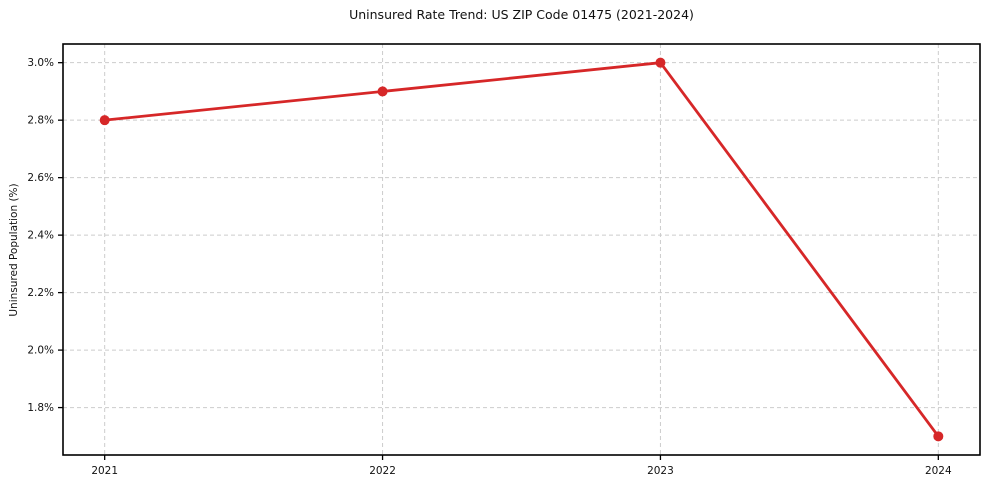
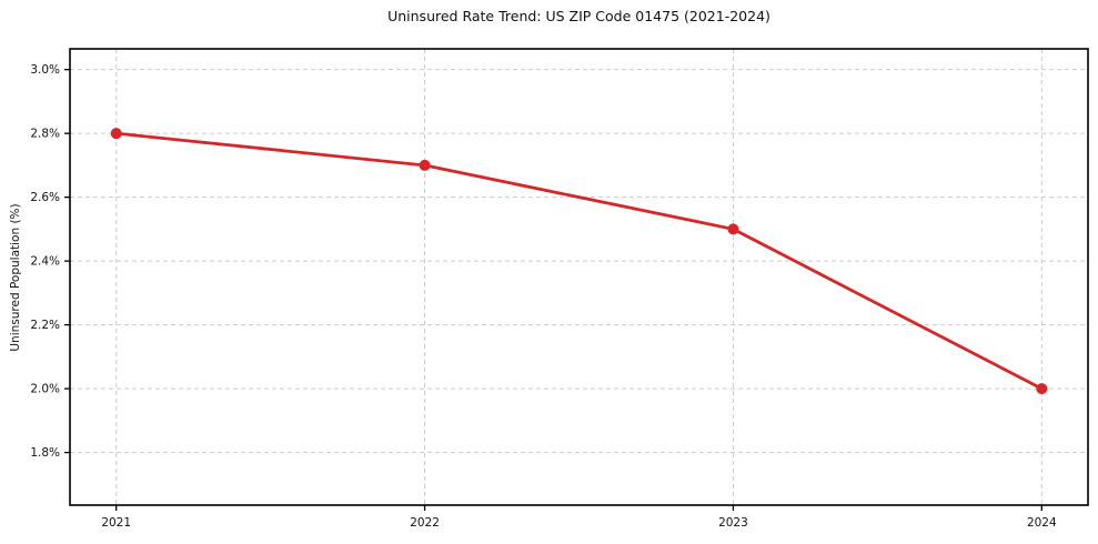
2022: 2.9% -> 2.7%
2023: 3.0% -> 2.5%
2024: 1.7% -> 2.0%
